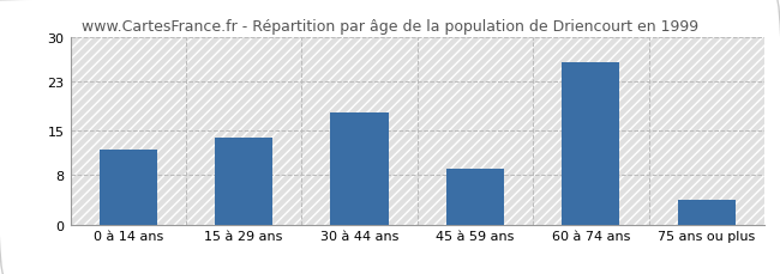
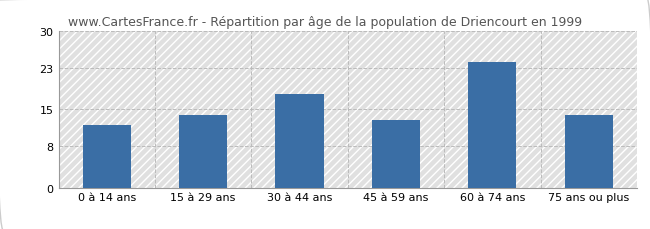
45 à 59 ans: 9 -> 13
60 à 74 ans: 26 -> 24
75 ans ou plus: 4 -> 14
